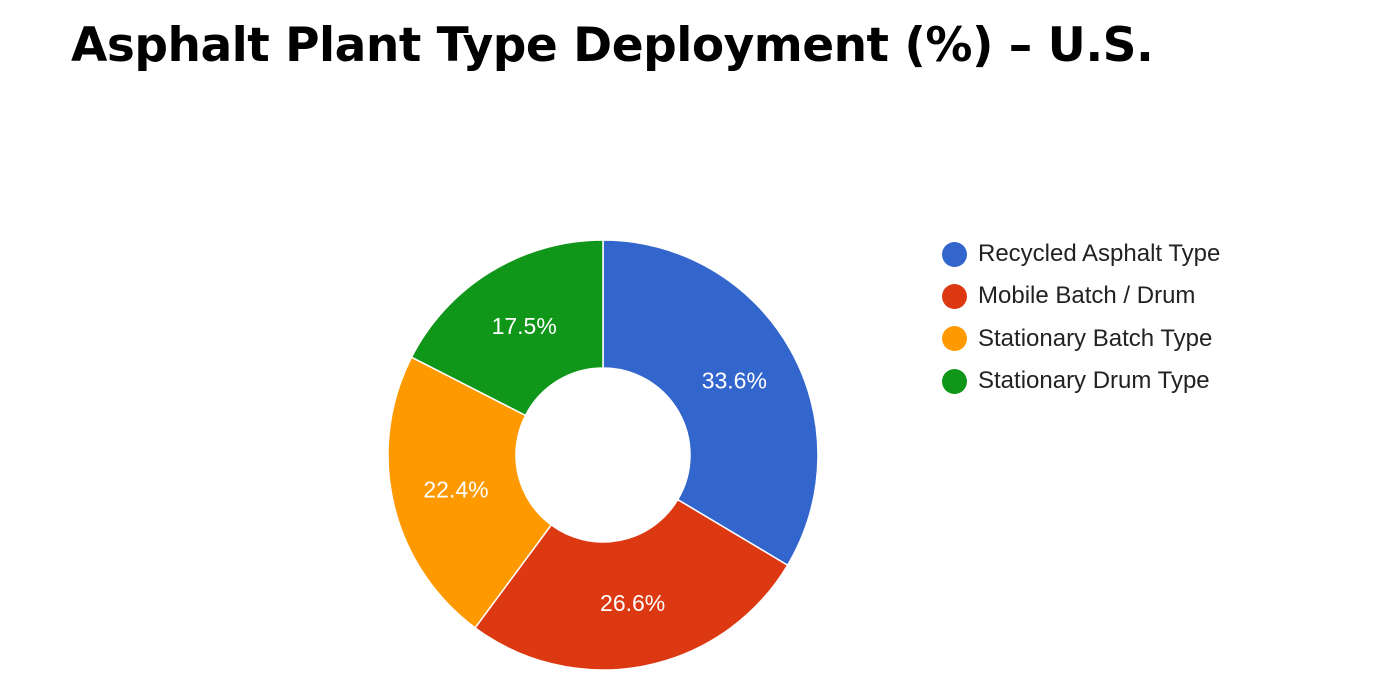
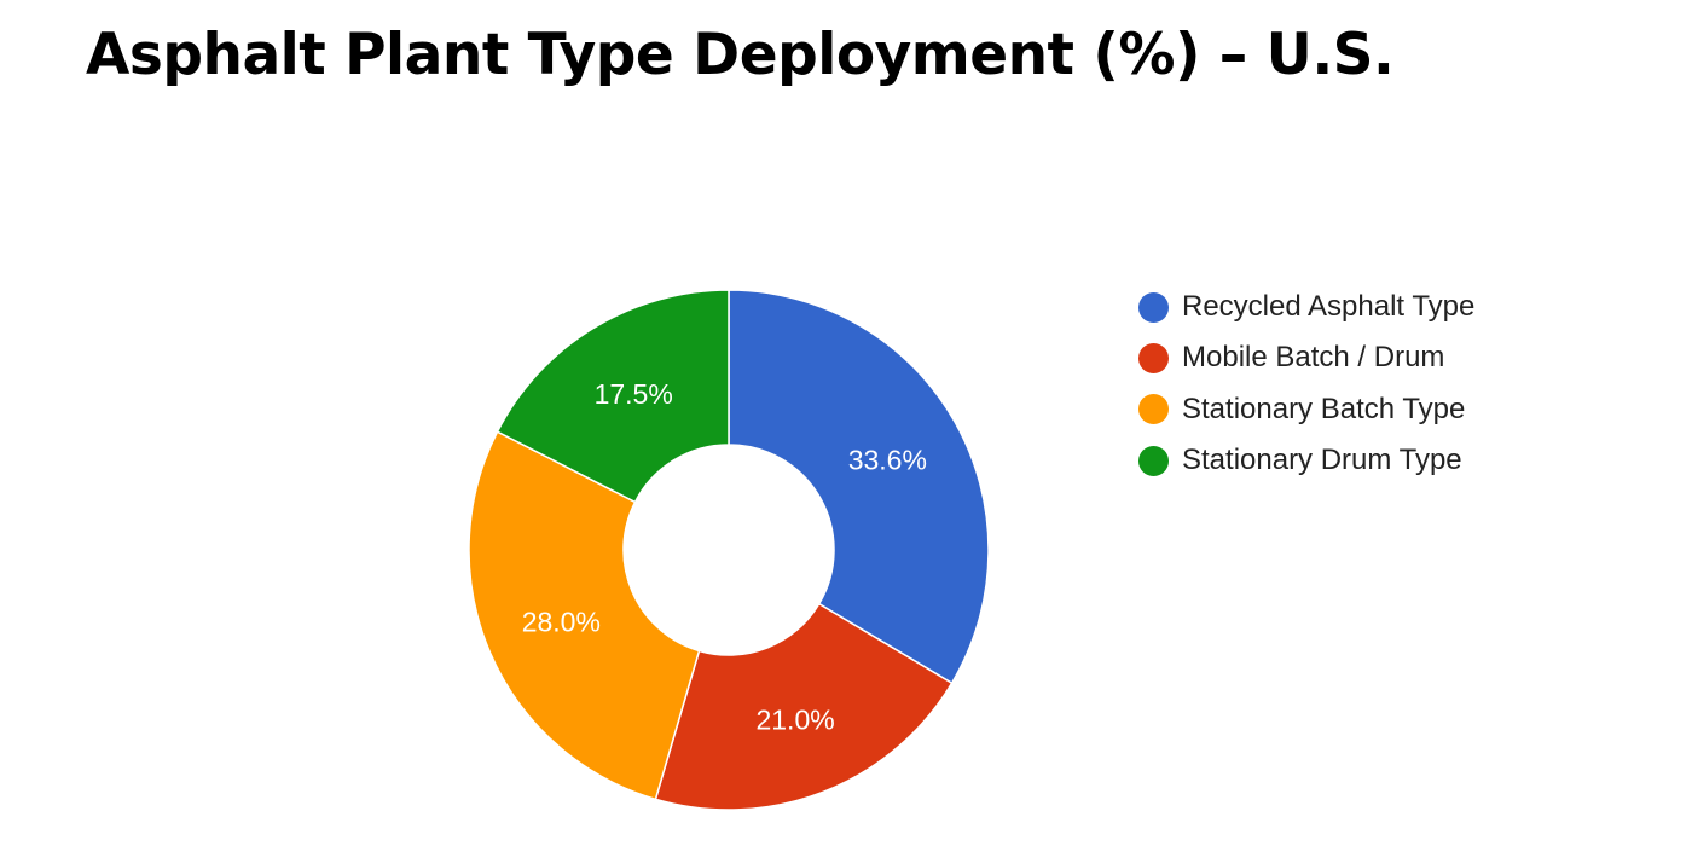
Mobile Batch / Drum: 26.6% -> 21.0%
Stationary Batch Type: 22.4% -> 28.0%
